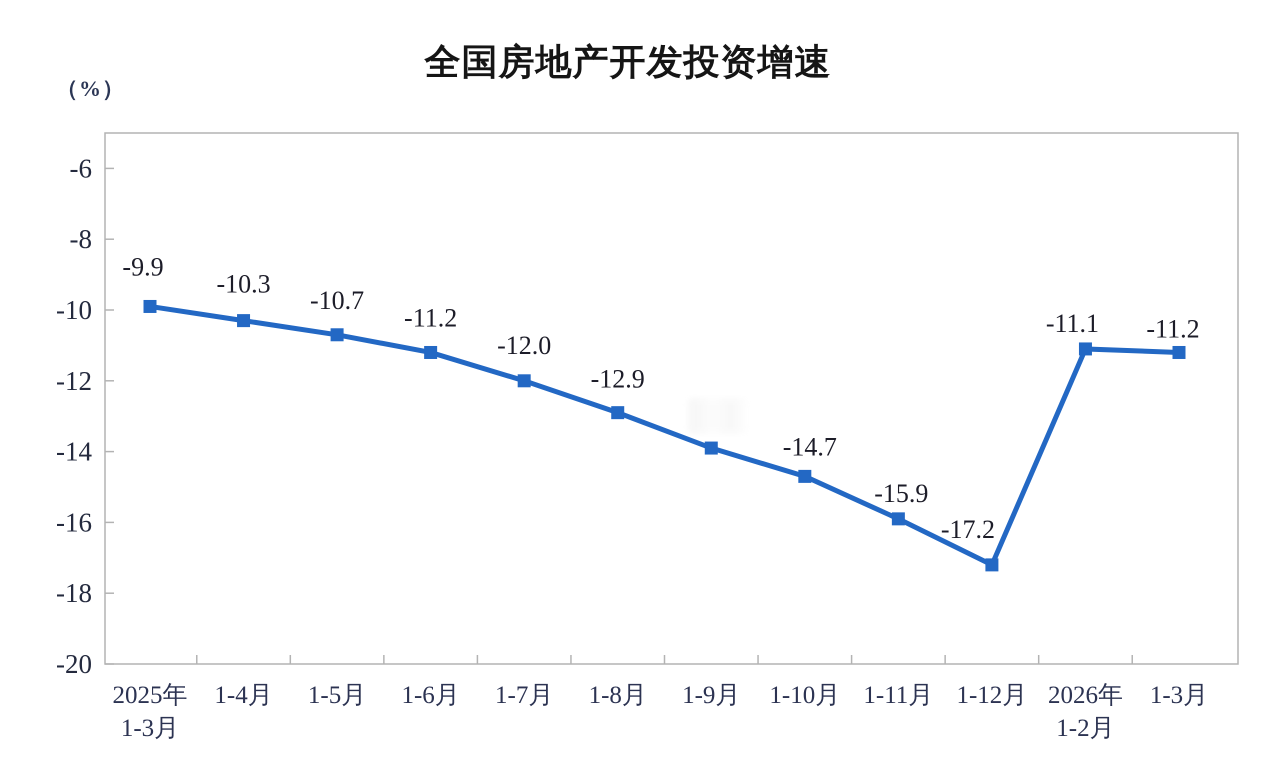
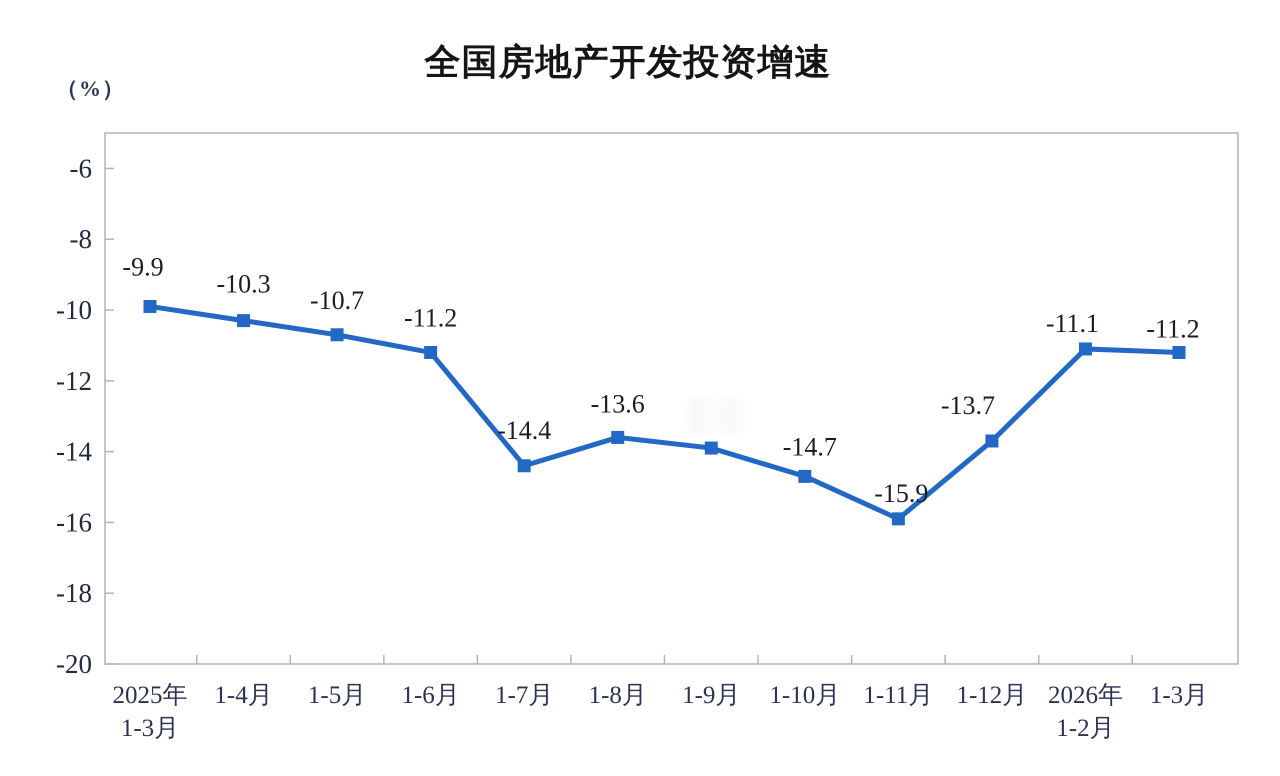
1-7月: -12.0 -> -14.4
1-8月: -12.9 -> -13.6
1-12月: -17.2 -> -13.7
